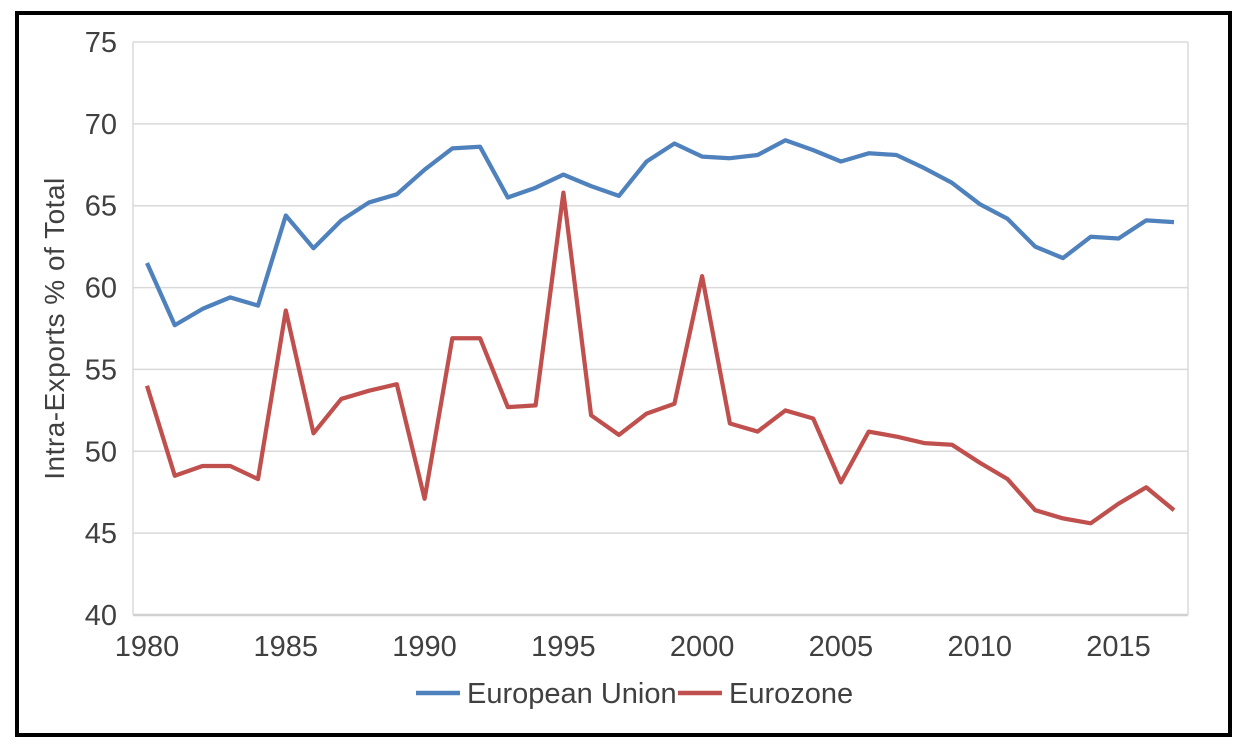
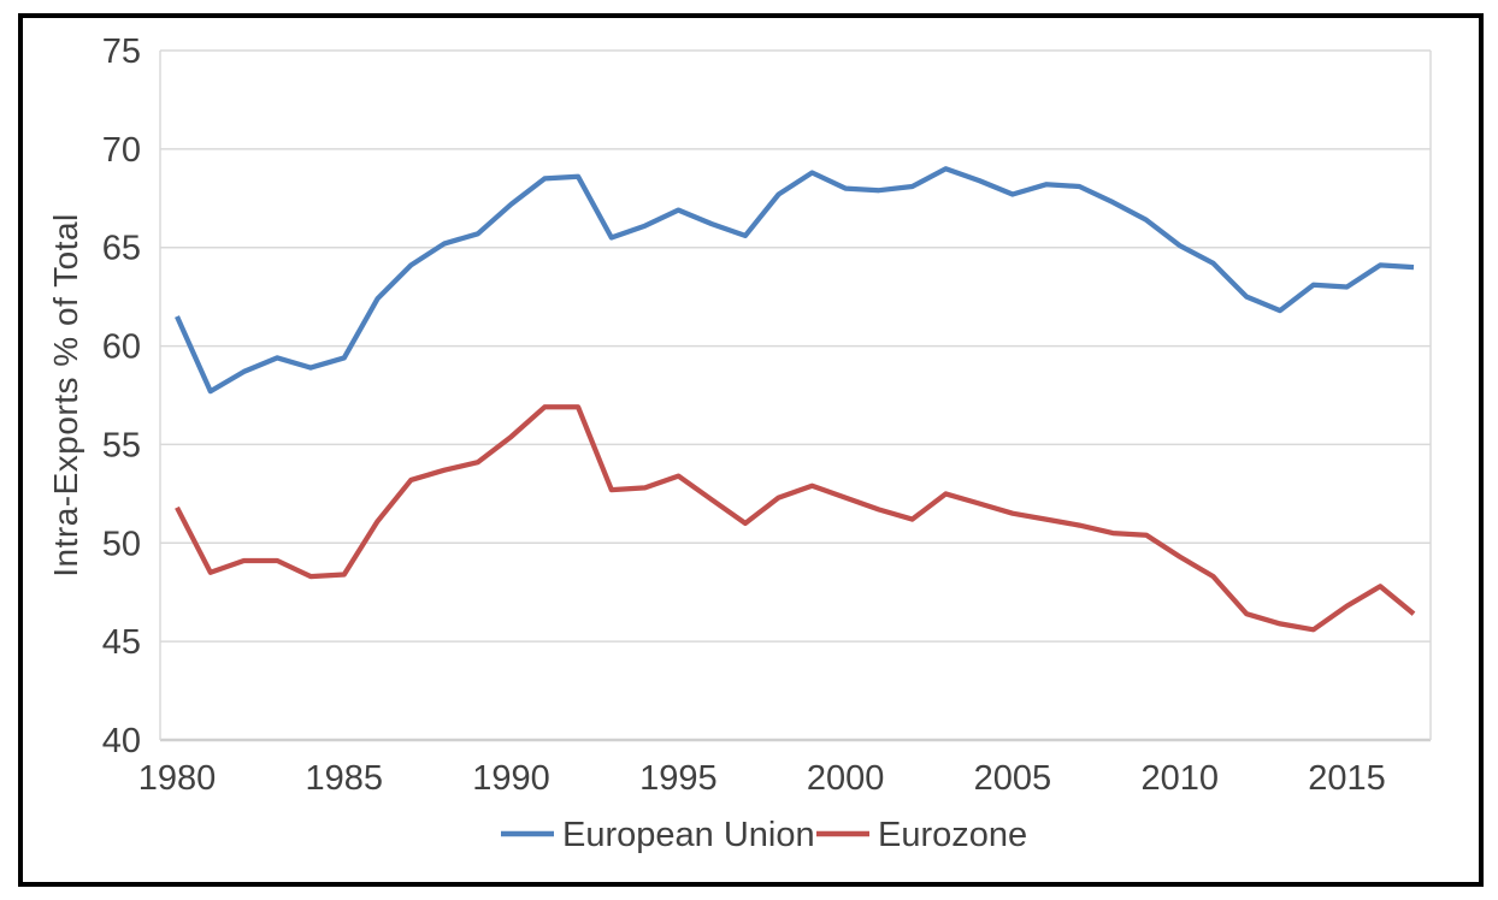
Eurozone/1980: 54.0 -> 51.8
European Union/1985: 64.4 -> 59.4
Eurozone/1985: 58.6 -> 48.4
Eurozone/1990: 47.1 -> 55.4
Eurozone/1995: 65.8 -> 53.4
Eurozone/2000: 60.7 -> 52.3
Eurozone/2005: 48.1 -> 51.5
